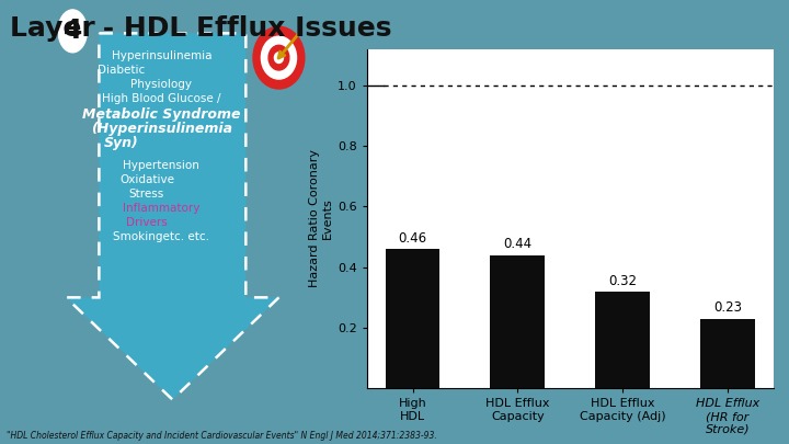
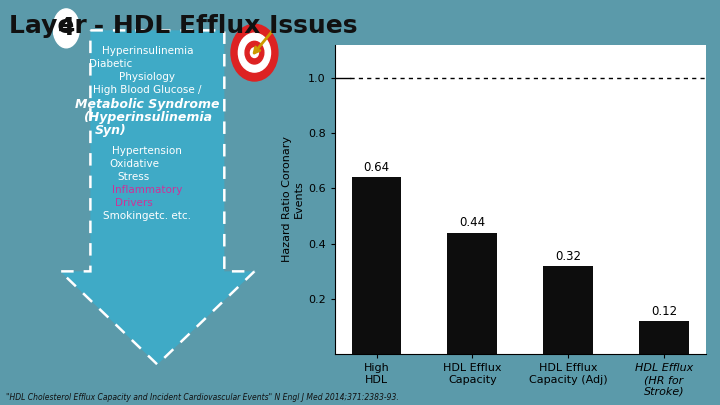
High HDL: 0.46 -> 0.64
HDL Efflux (HR for Stroke): 0.23 -> 0.12
